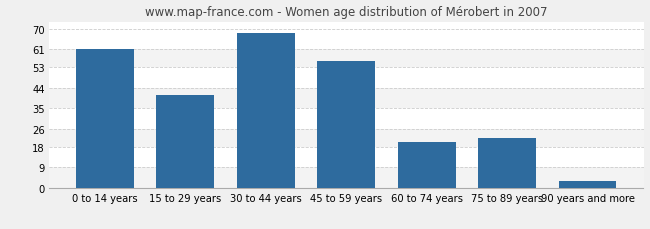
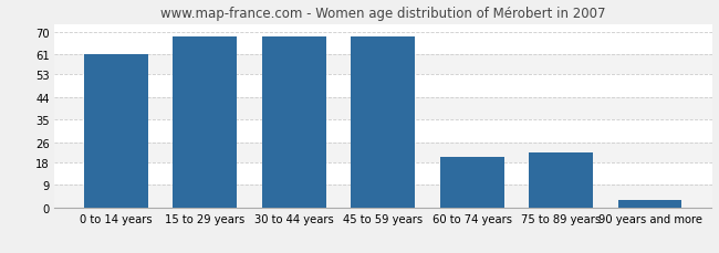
15 to 29 years: 41 -> 68
45 to 59 years: 56 -> 68
